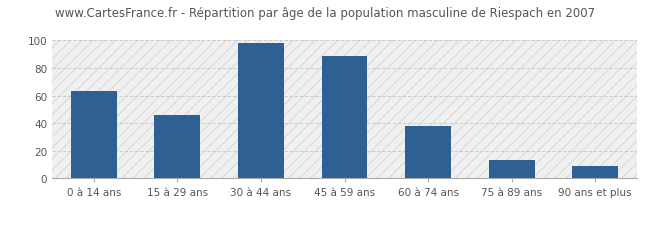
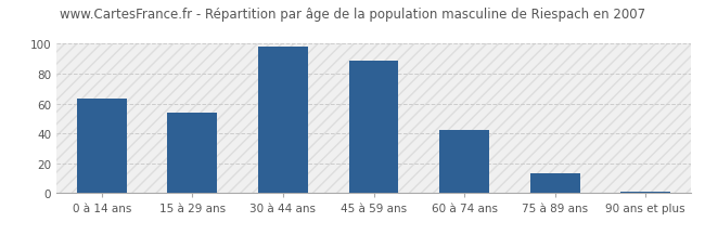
15 à 29 ans: 46 -> 54
60 à 74 ans: 38 -> 42
90 ans et plus: 9 -> 1
